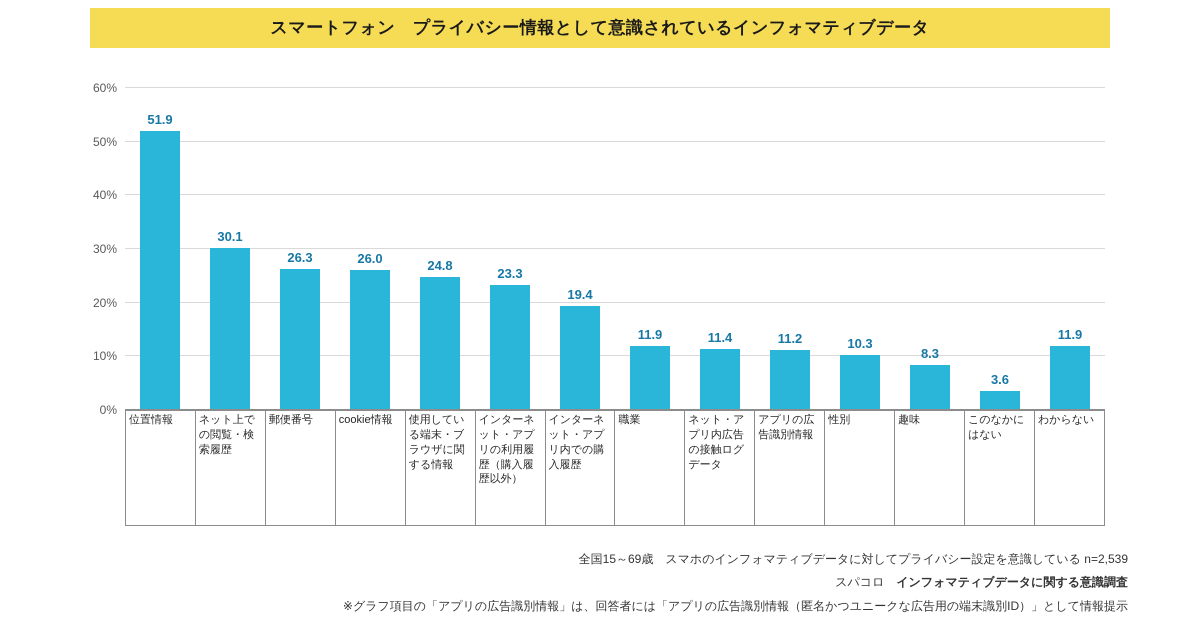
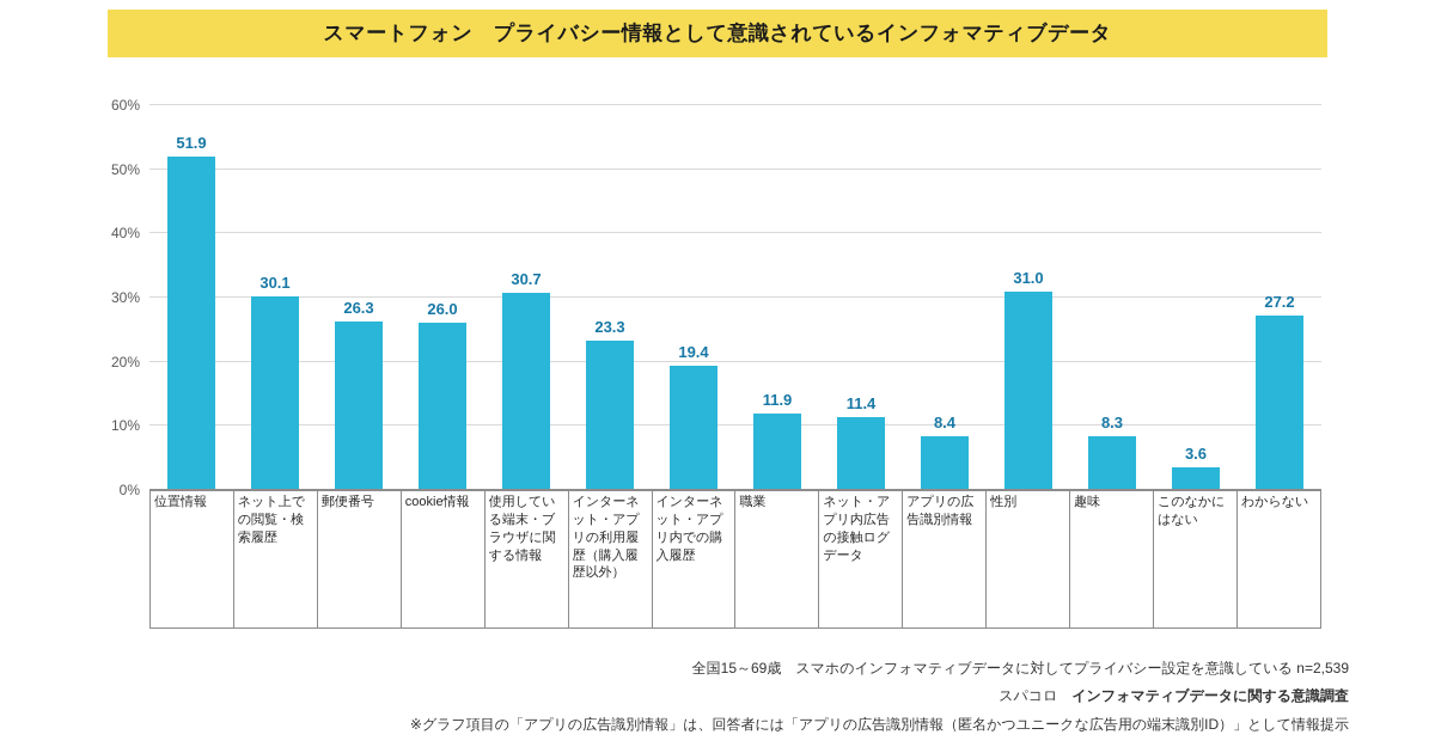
使用している端末・ブラウザに関する情報: 24.8 -> 30.7
アプリの広告識別情報: 11.2 -> 8.4
性別: 10.3 -> 31.0
わからない: 11.9 -> 27.2
